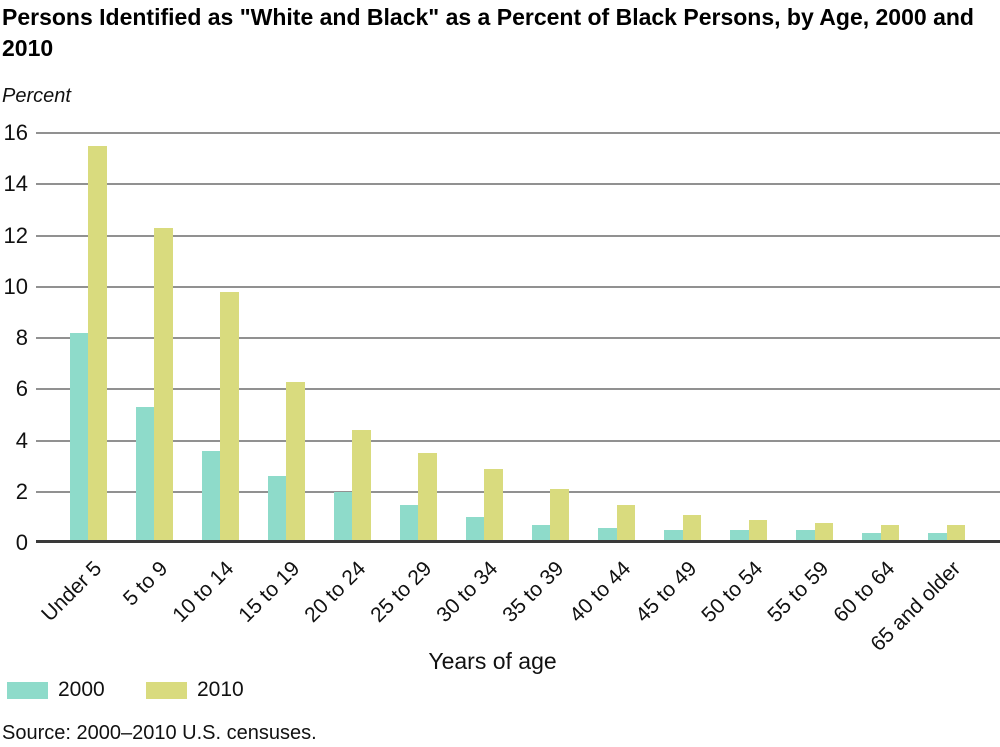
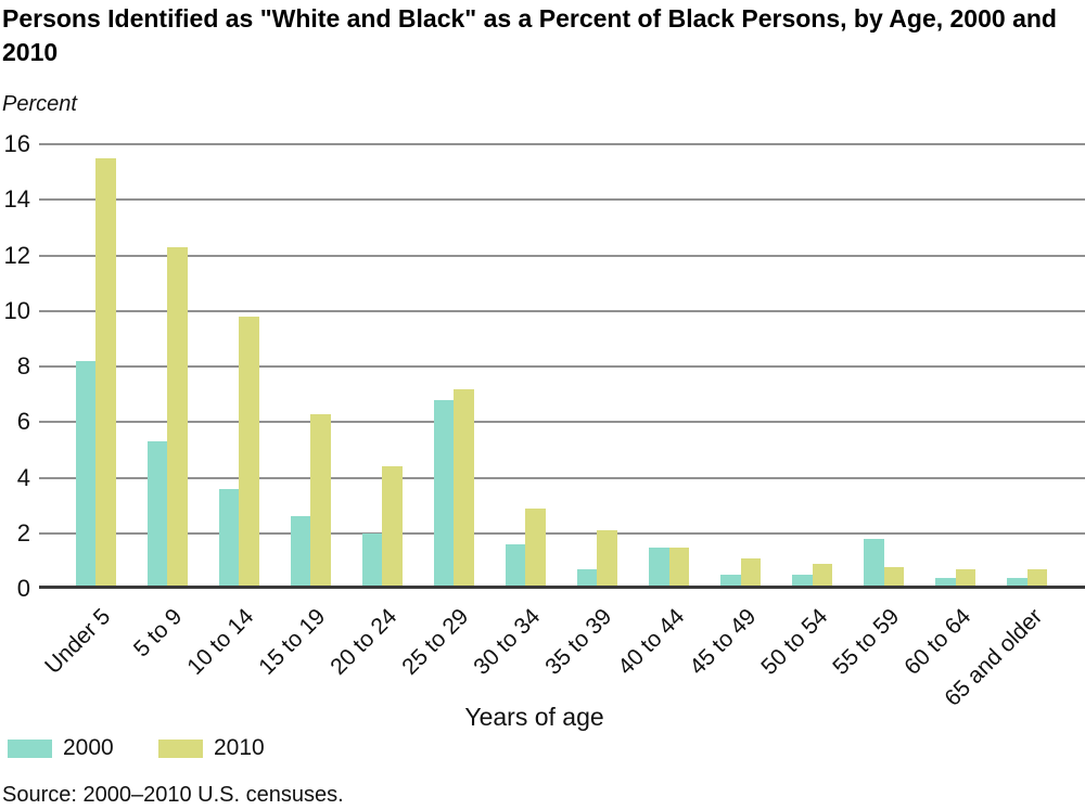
2000/25 to 29: 1.5 -> 6.8
2010/25 to 29: 3.5 -> 7.2
2000/30 to 34: 1.0 -> 1.6
2000/40 to 44: 0.6 -> 1.5
2000/55 to 59: 0.5 -> 1.8
